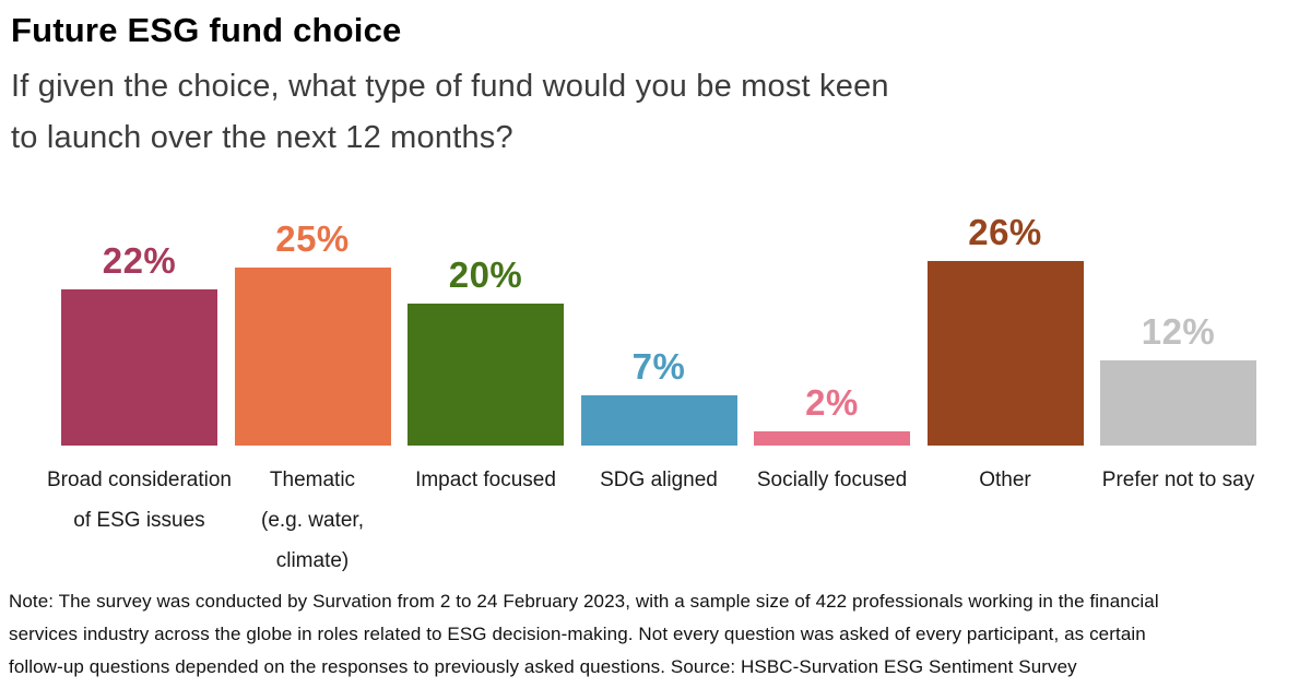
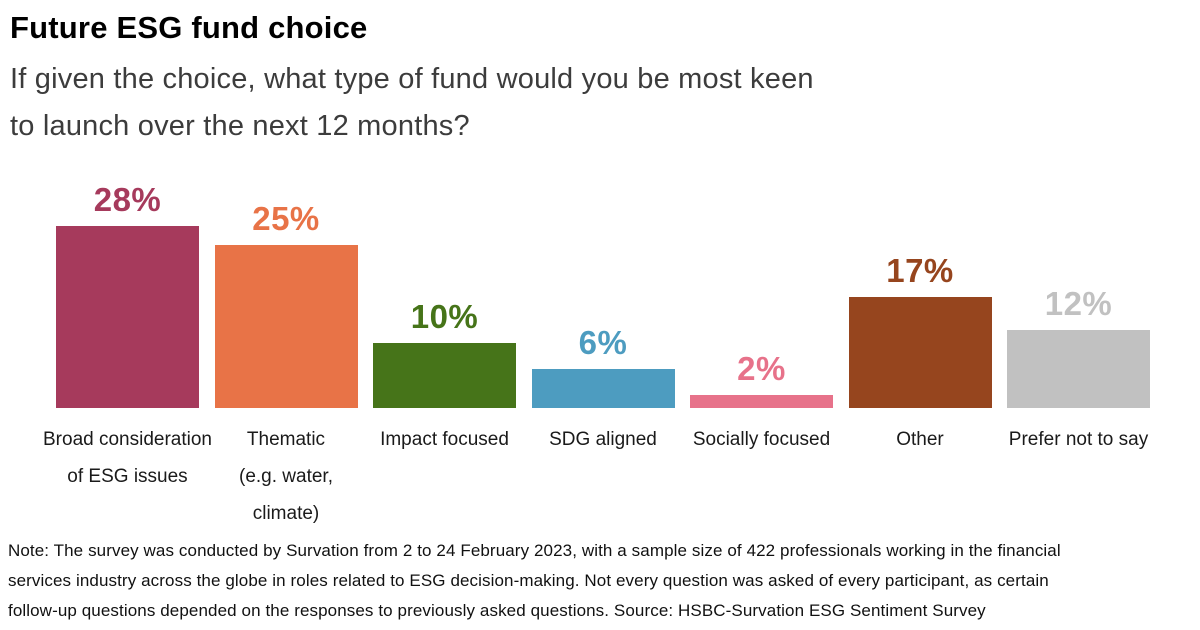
Broad consideration of ESG issues: 22% -> 28%
Impact focused: 20% -> 10%
SDG aligned: 7% -> 6%
Other: 26% -> 17%
